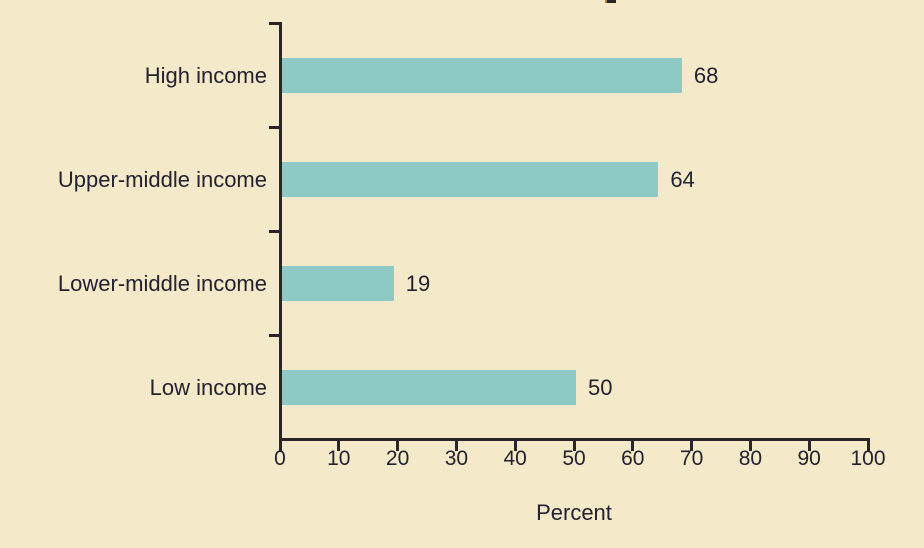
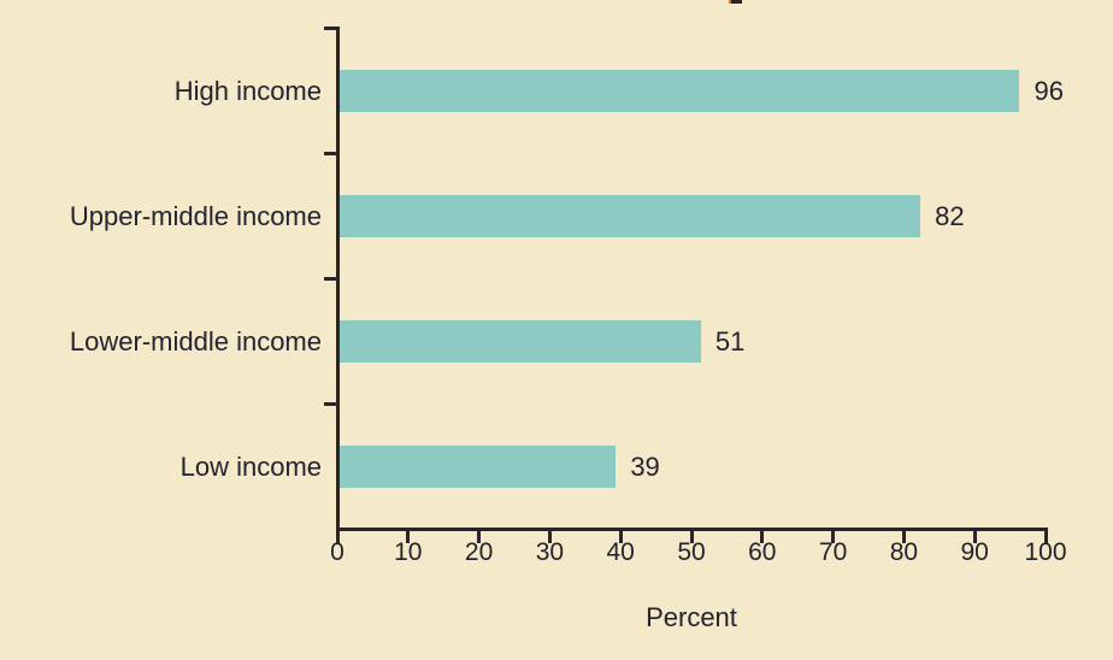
High income: 68 -> 96
Upper-middle income: 64 -> 82
Lower-middle income: 19 -> 51
Low income: 50 -> 39
